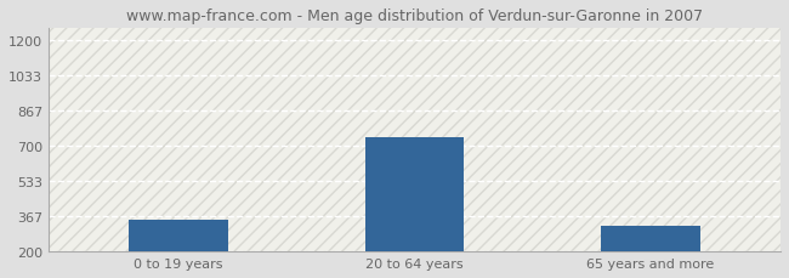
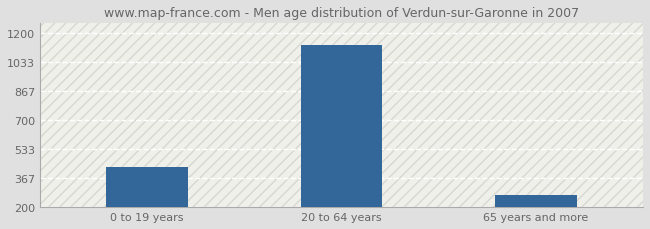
0 to 19 years: 350 -> 430
20 to 64 years: 740 -> 1130
65 years and more: 320 -> 270
